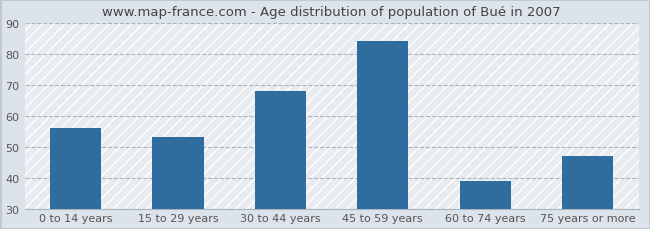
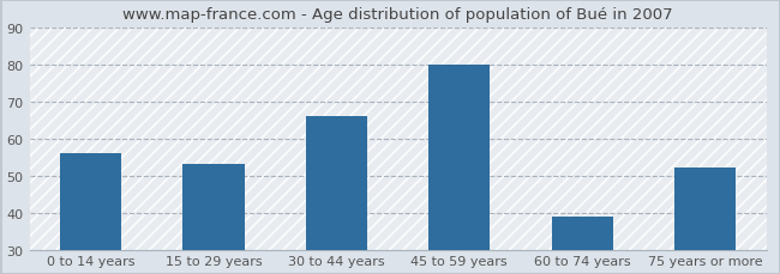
30 to 44 years: 68 -> 66
45 to 59 years: 84 -> 80
75 years or more: 47 -> 52
